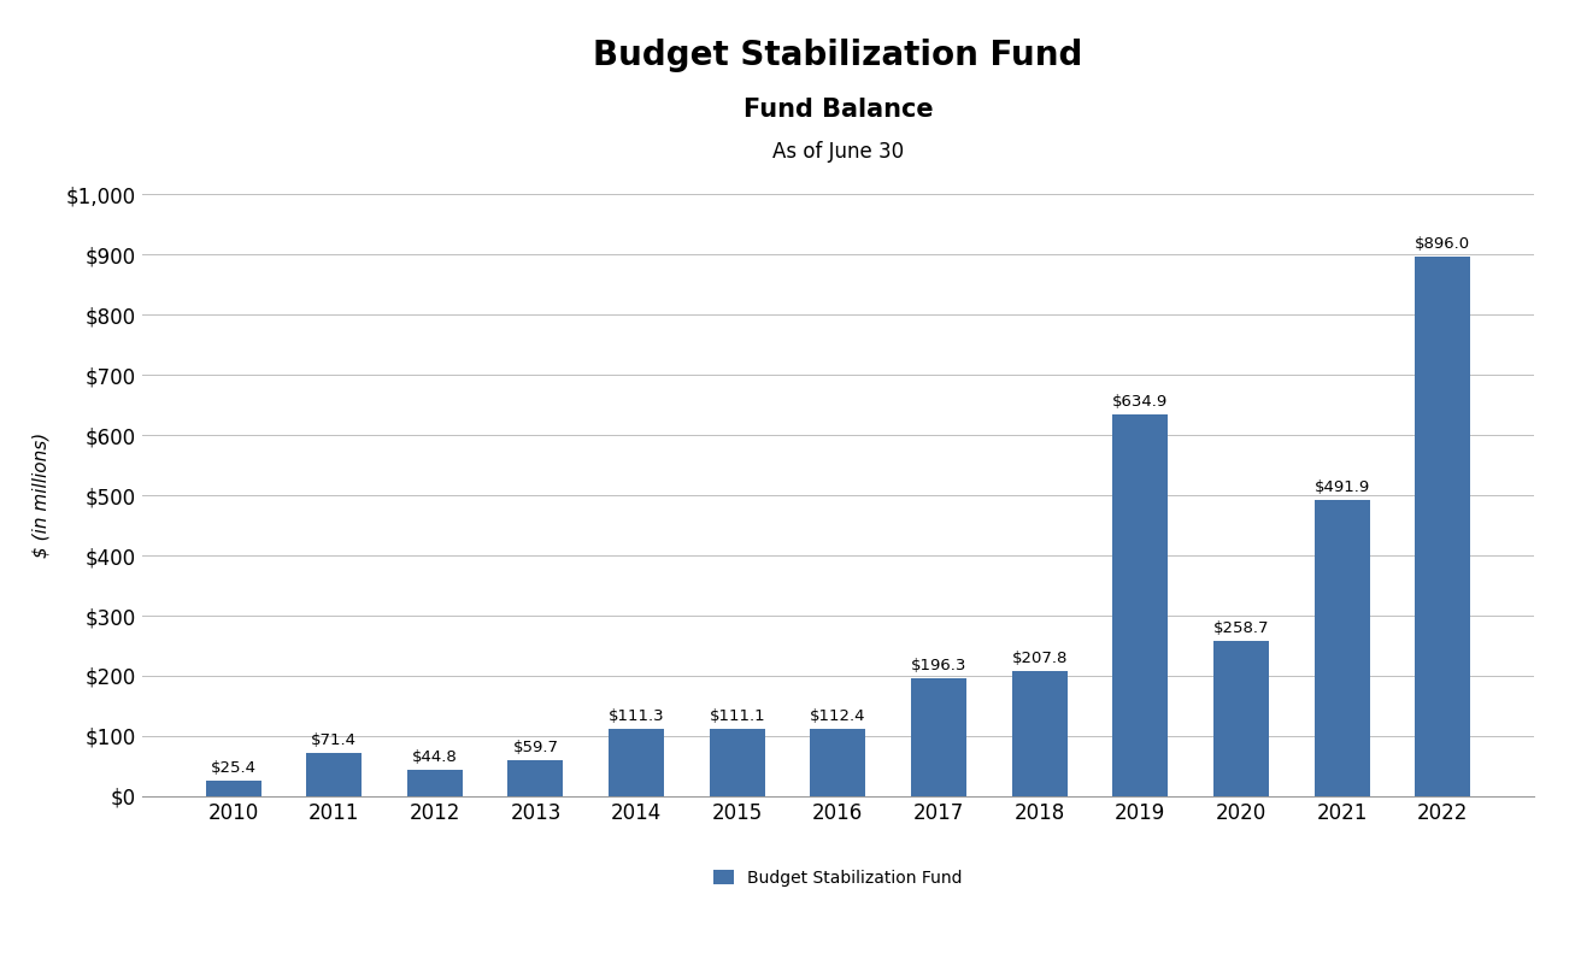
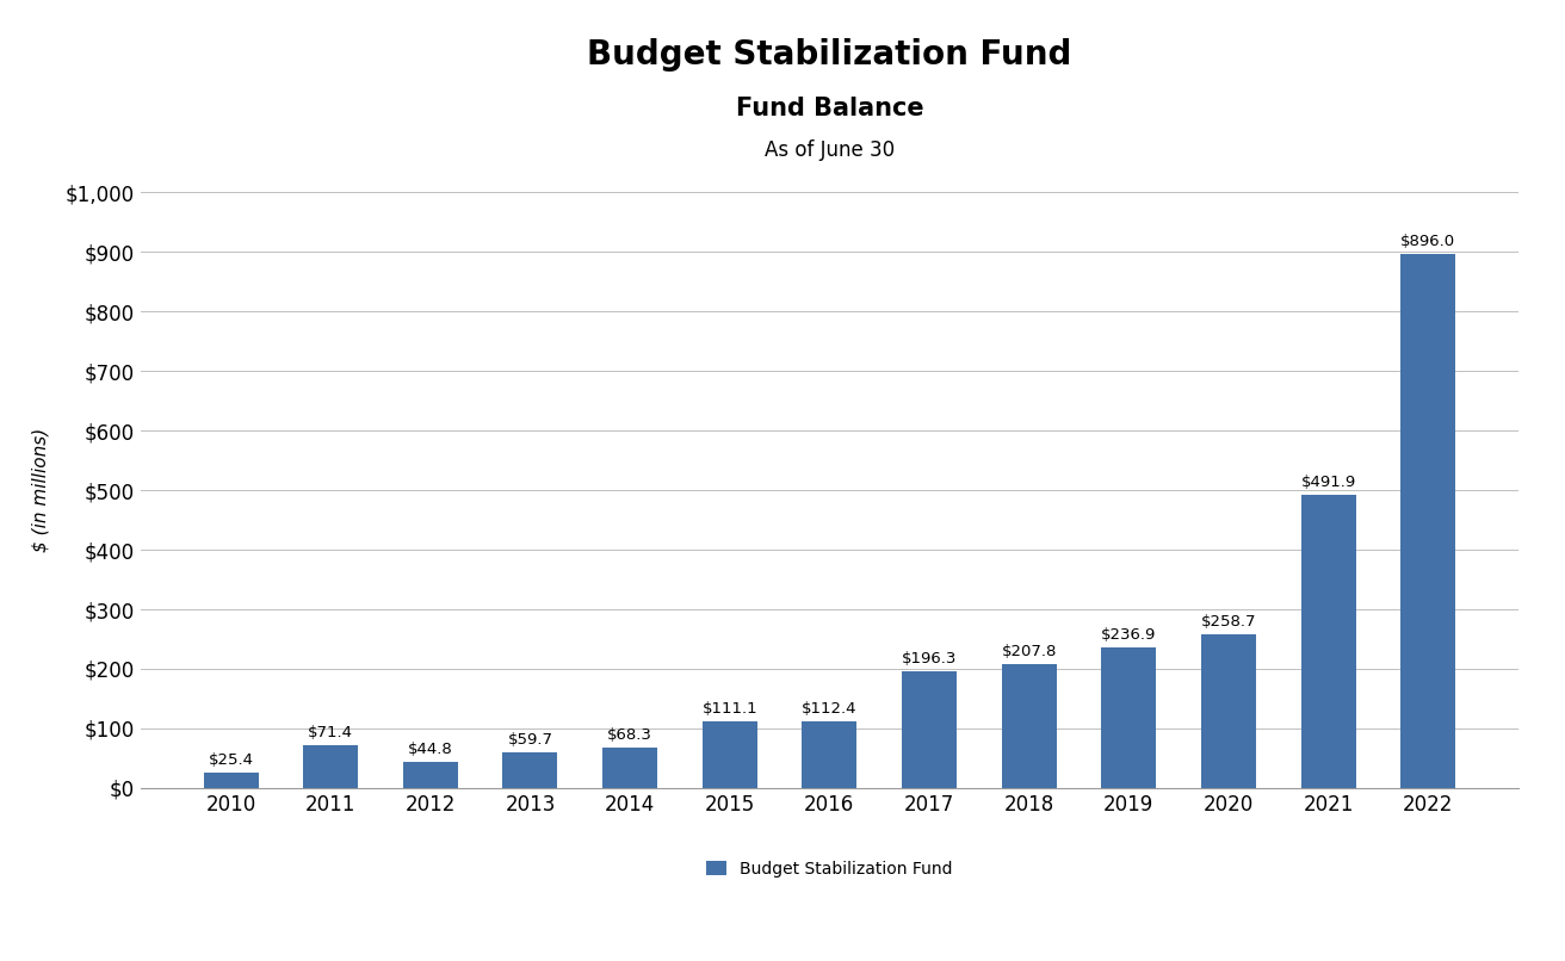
2014: $111.3 -> $68.3
2019: $634.9 -> $236.9
